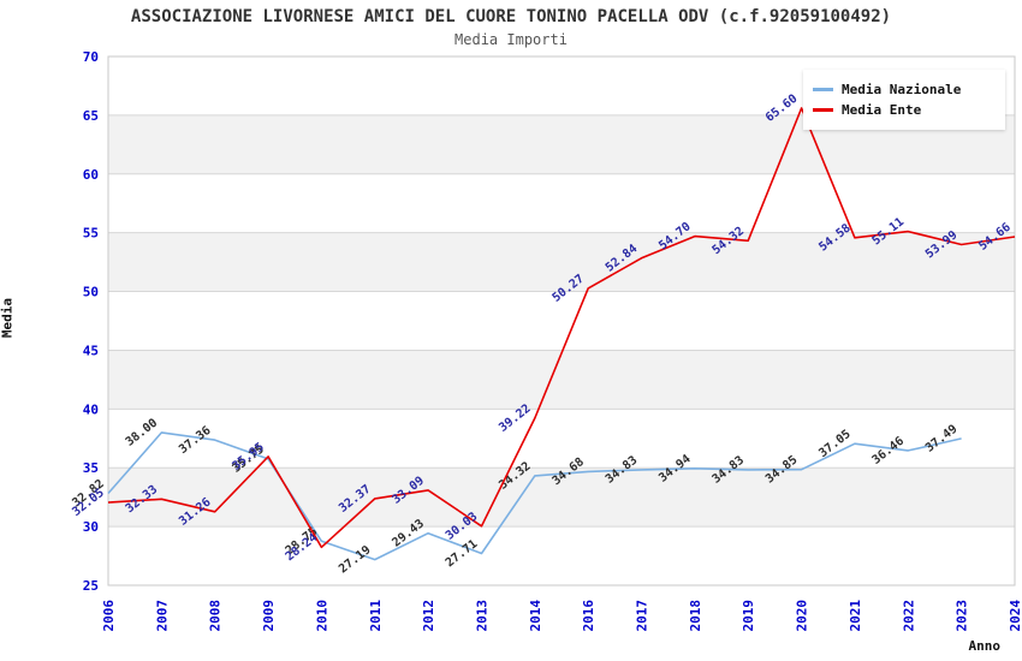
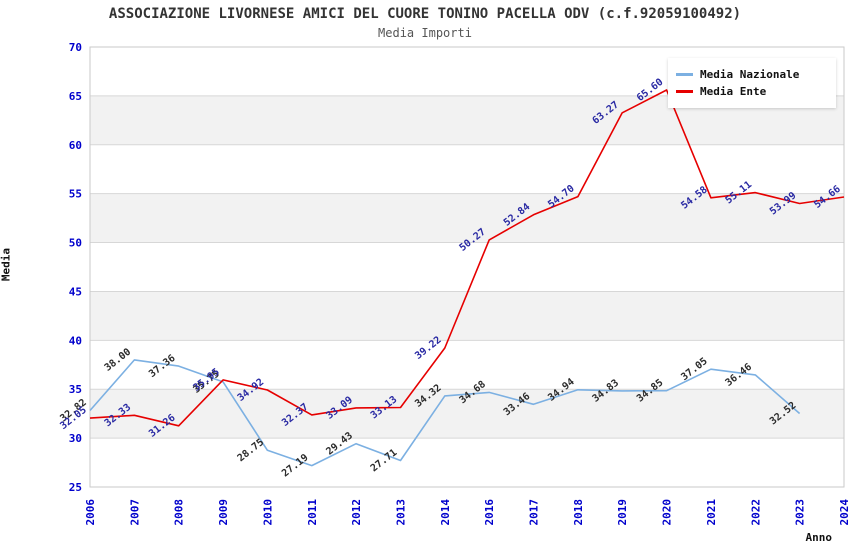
Media Ente/2010: 28.24 -> 34.92
Media Ente/2013: 30.03 -> 33.13
Media Nazionale/2017: 34.83 -> 33.46
Media Ente/2019: 54.32 -> 63.27
Media Nazionale/2023: 37.49 -> 32.52
